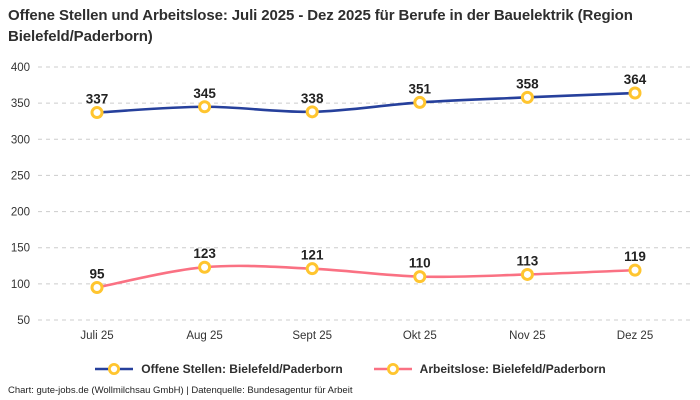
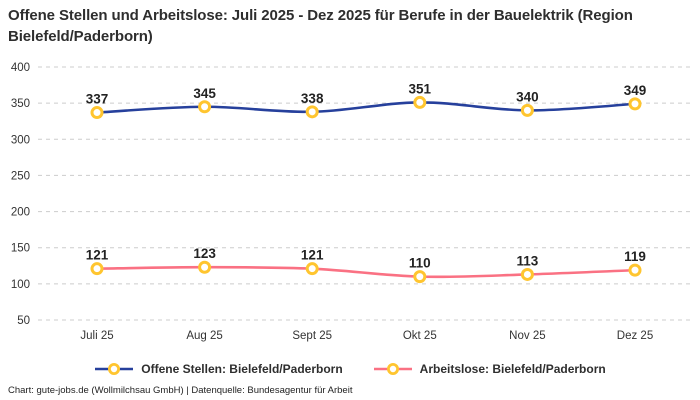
Arbeitslose: Bielefeld/Paderborn/Juli 25: 95 -> 121
Offene Stellen: Bielefeld/Paderborn/Nov 25: 358 -> 340
Offene Stellen: Bielefeld/Paderborn/Dez 25: 364 -> 349
